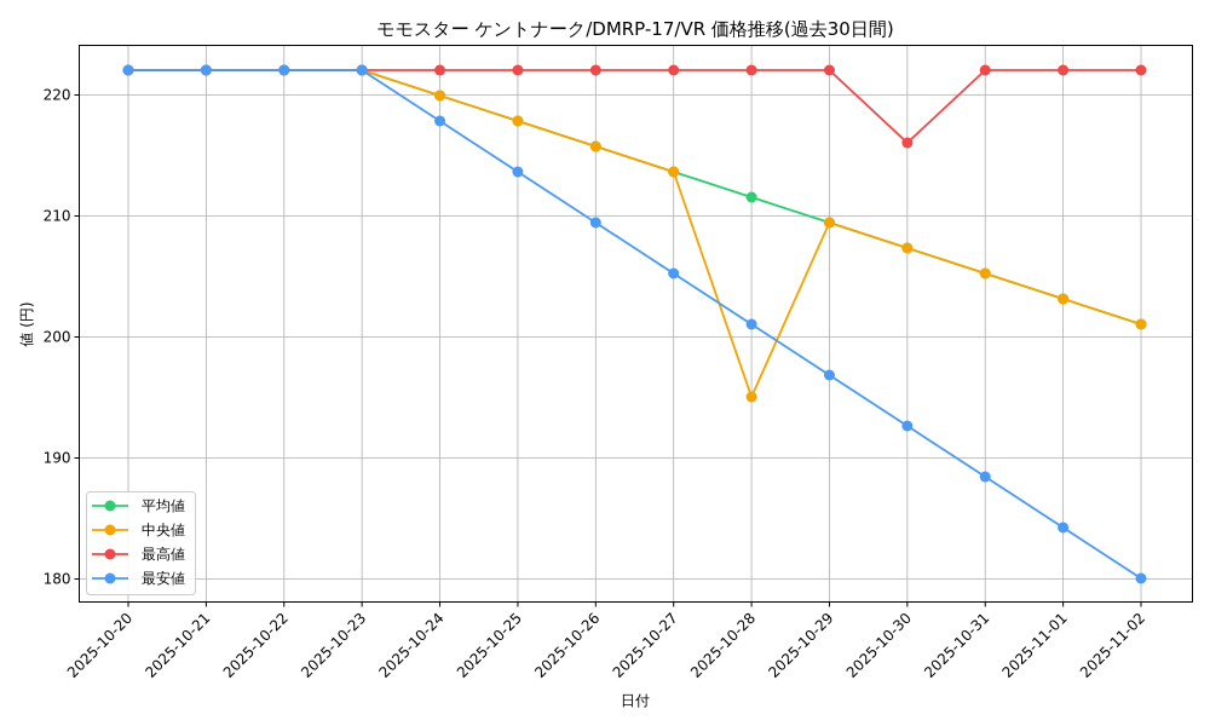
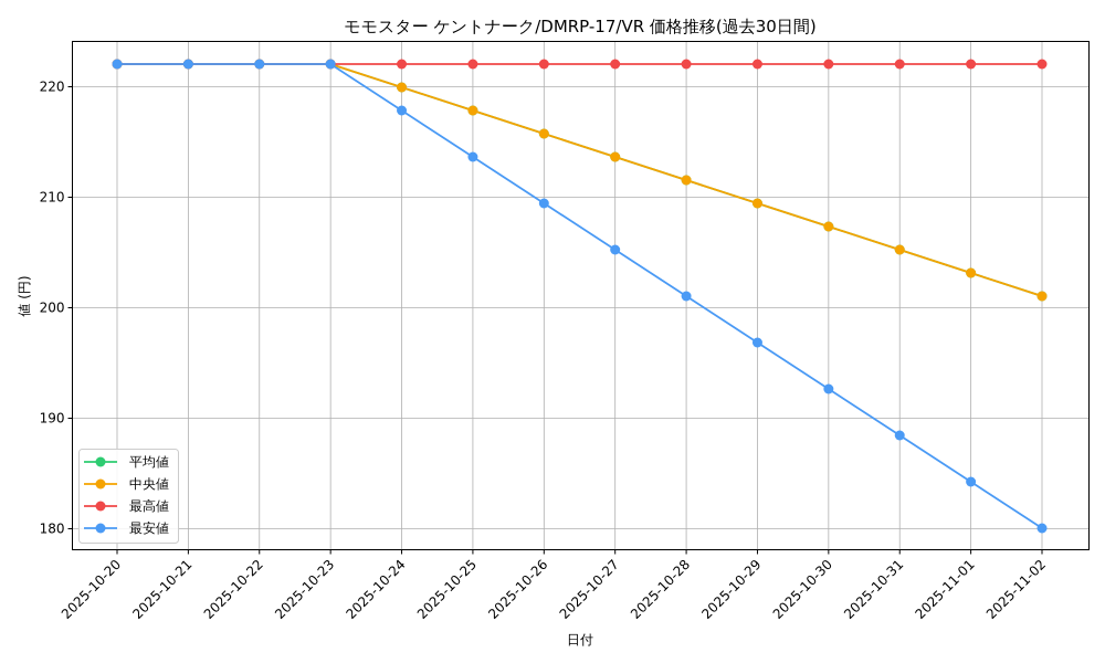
中央値/2025-10-28: 195.0 -> 211.5
最高値/2025-10-30: 216 -> 222
